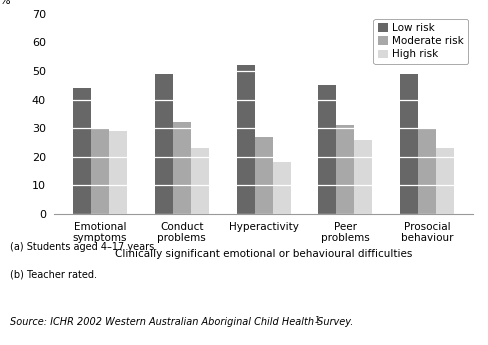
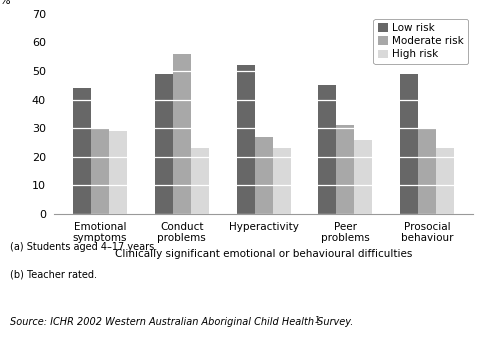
Moderate risk/Conduct problems: 32 -> 56
High risk/Hyperactivity: 18 -> 23
